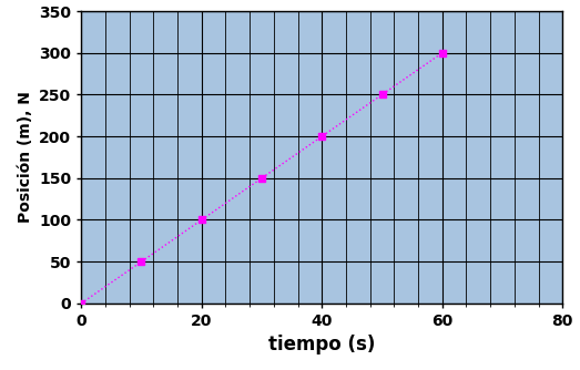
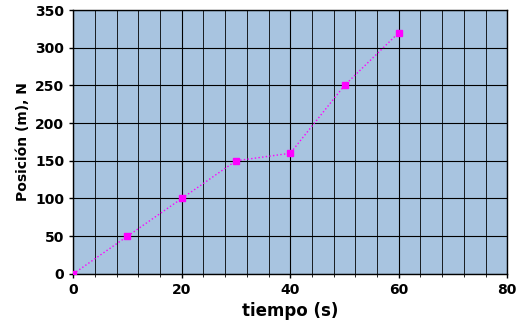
40: 200 -> 160
60: 300 -> 320
